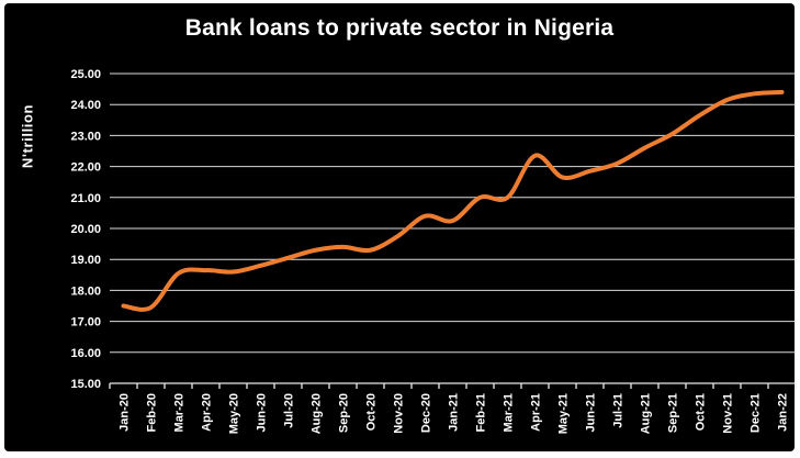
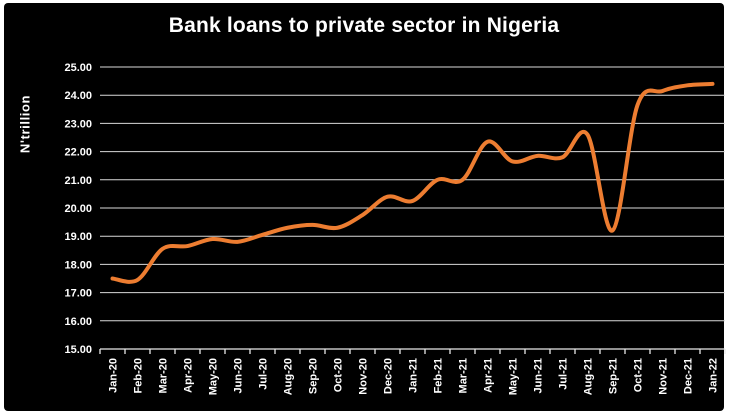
May-20: 18.6 -> 18.9
Jul-21: 22.1 -> 21.8
Sep-21: 23.1 -> 19.2
